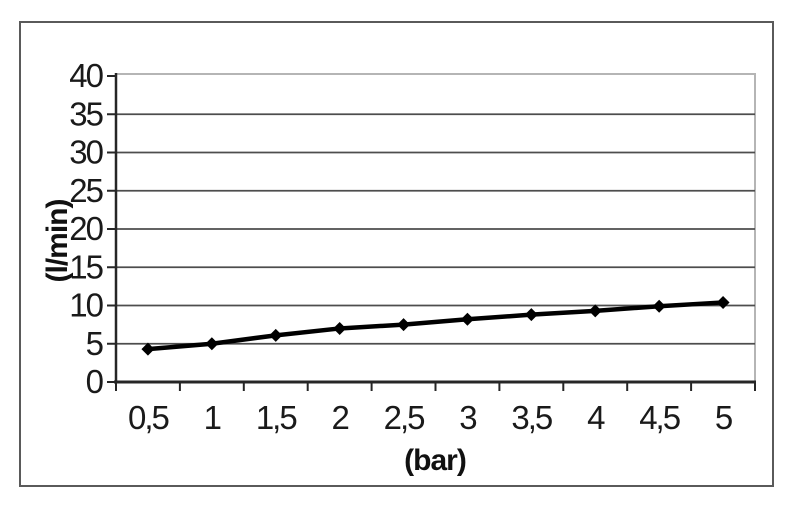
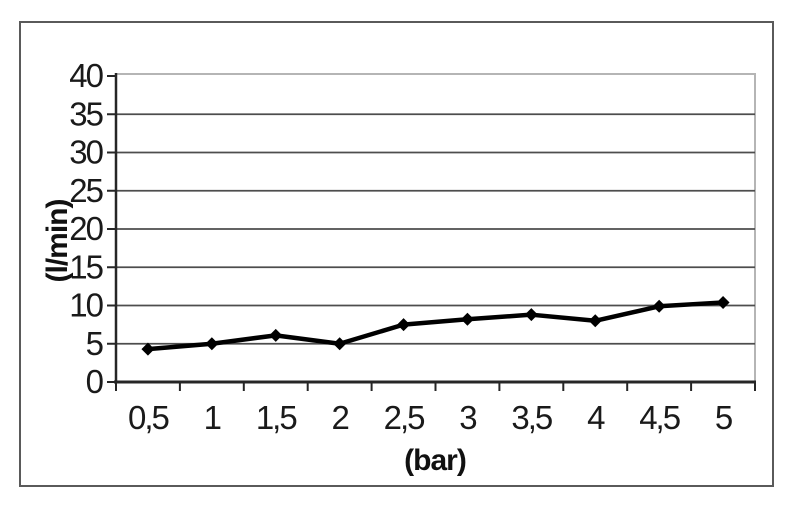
2: 7 -> 5
4: 9 -> 8
